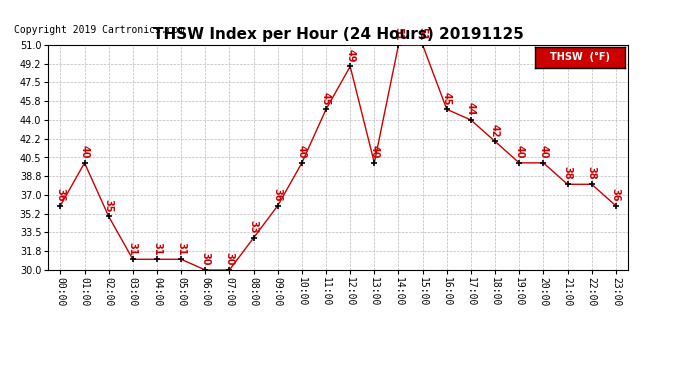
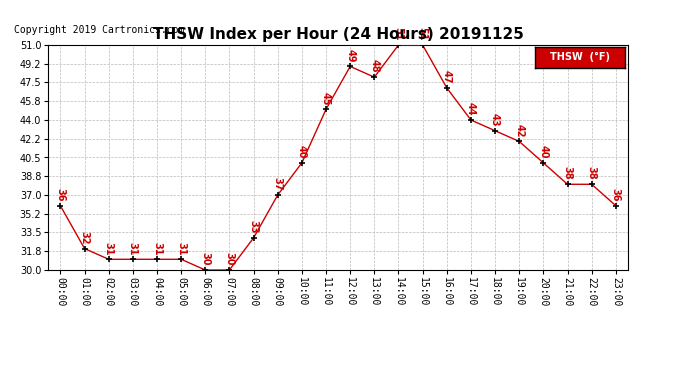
01:00: 40 -> 32
02:00: 35 -> 31
09:00: 36 -> 37
13:00: 40 -> 48
16:00: 45 -> 47
18:00: 42 -> 43
19:00: 40 -> 42
